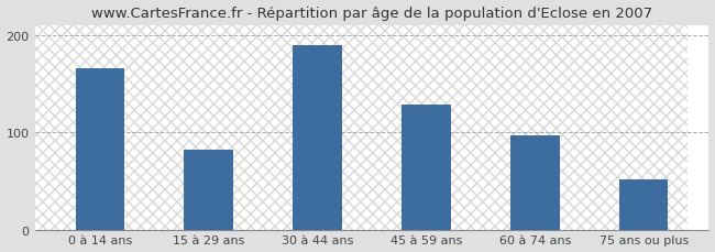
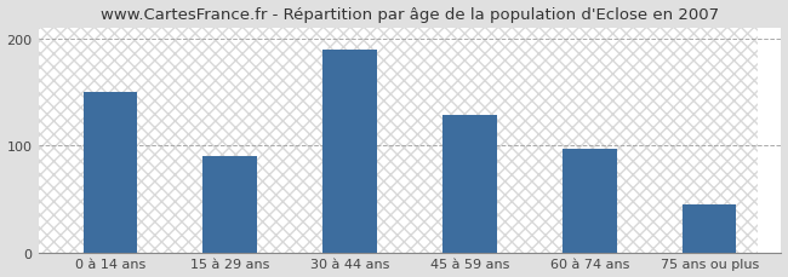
0 à 14 ans: 166 -> 150
15 à 29 ans: 82 -> 90
75 ans ou plus: 52 -> 45
